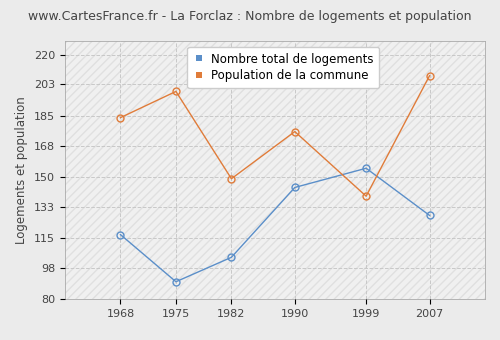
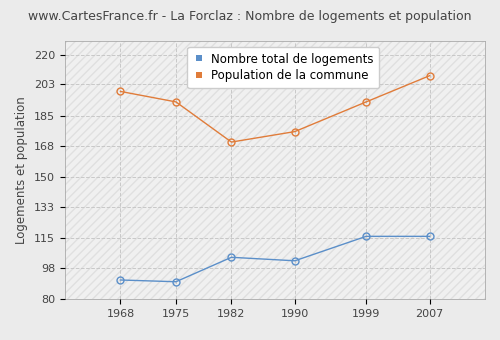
Nombre total de logements/1968: 117 -> 91
Population de la commune/1968: 184 -> 199
Population de la commune/1975: 199 -> 193
Population de la commune/1982: 149 -> 170
Nombre total de logements/1990: 144 -> 102
Nombre total de logements/1999: 155 -> 116
Population de la commune/1999: 139 -> 193
Nombre total de logements/2007: 128 -> 116
